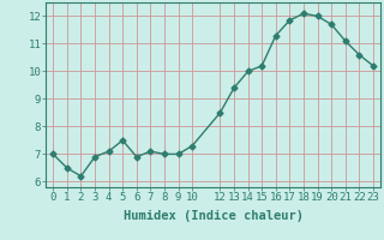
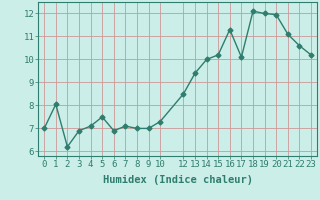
1: 6.50 -> 8.05
17: 11.85 -> 10.10
20: 11.70 -> 11.95
